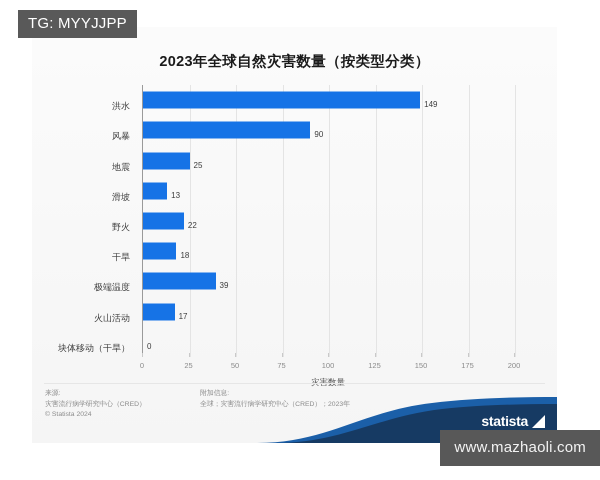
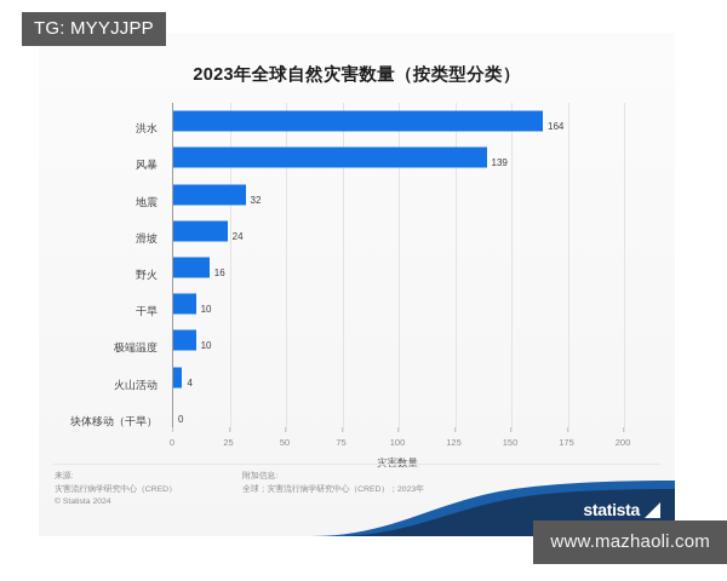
洪水: 149 -> 164
风暴: 90 -> 139
地震: 25 -> 32
滑坡: 13 -> 24
野火: 22 -> 16
干旱: 18 -> 10
极端温度: 39 -> 10
火山活动: 17 -> 4
